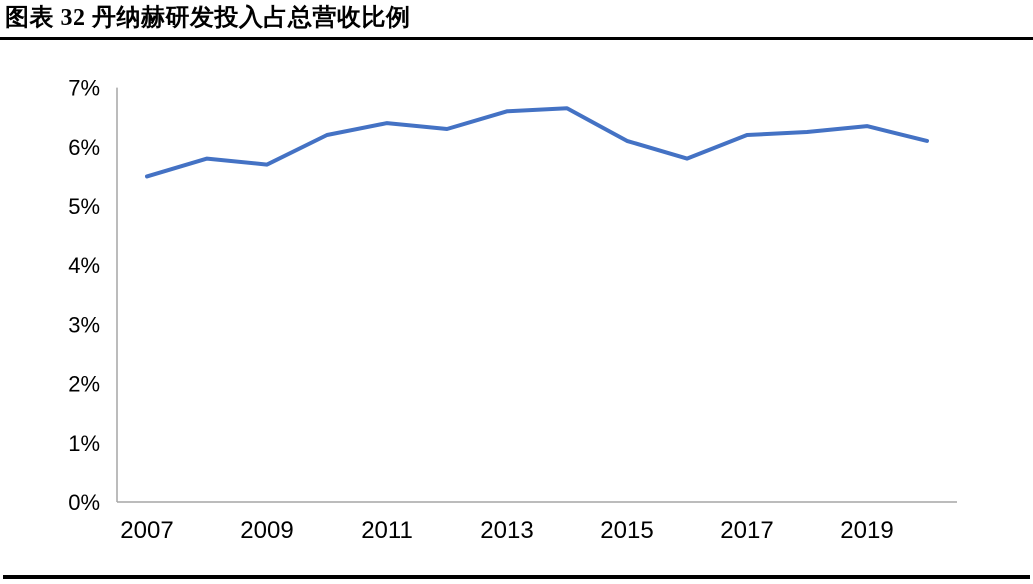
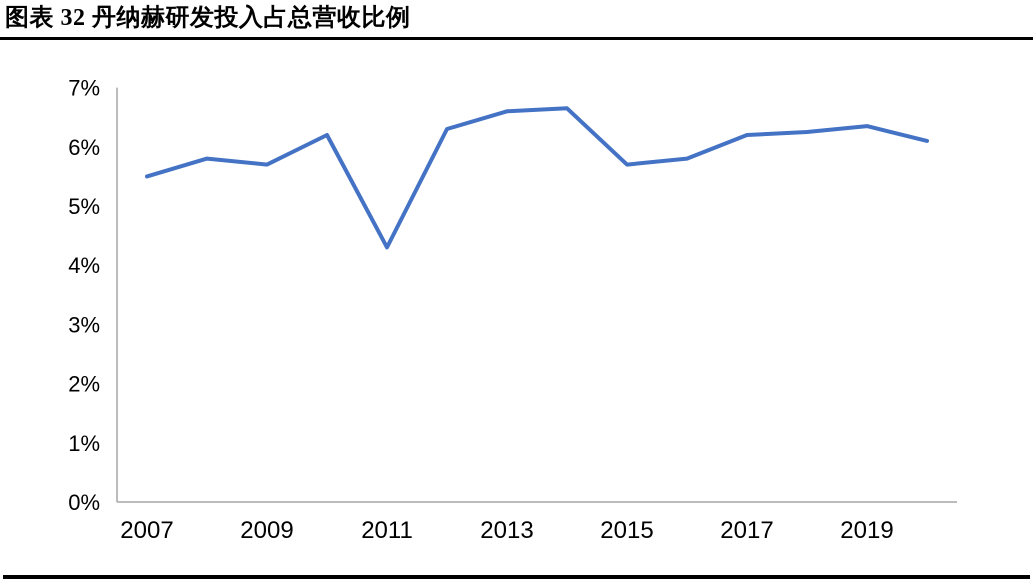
2011: 6.4% -> 4.3%
2015: 6.1% -> 5.7%
